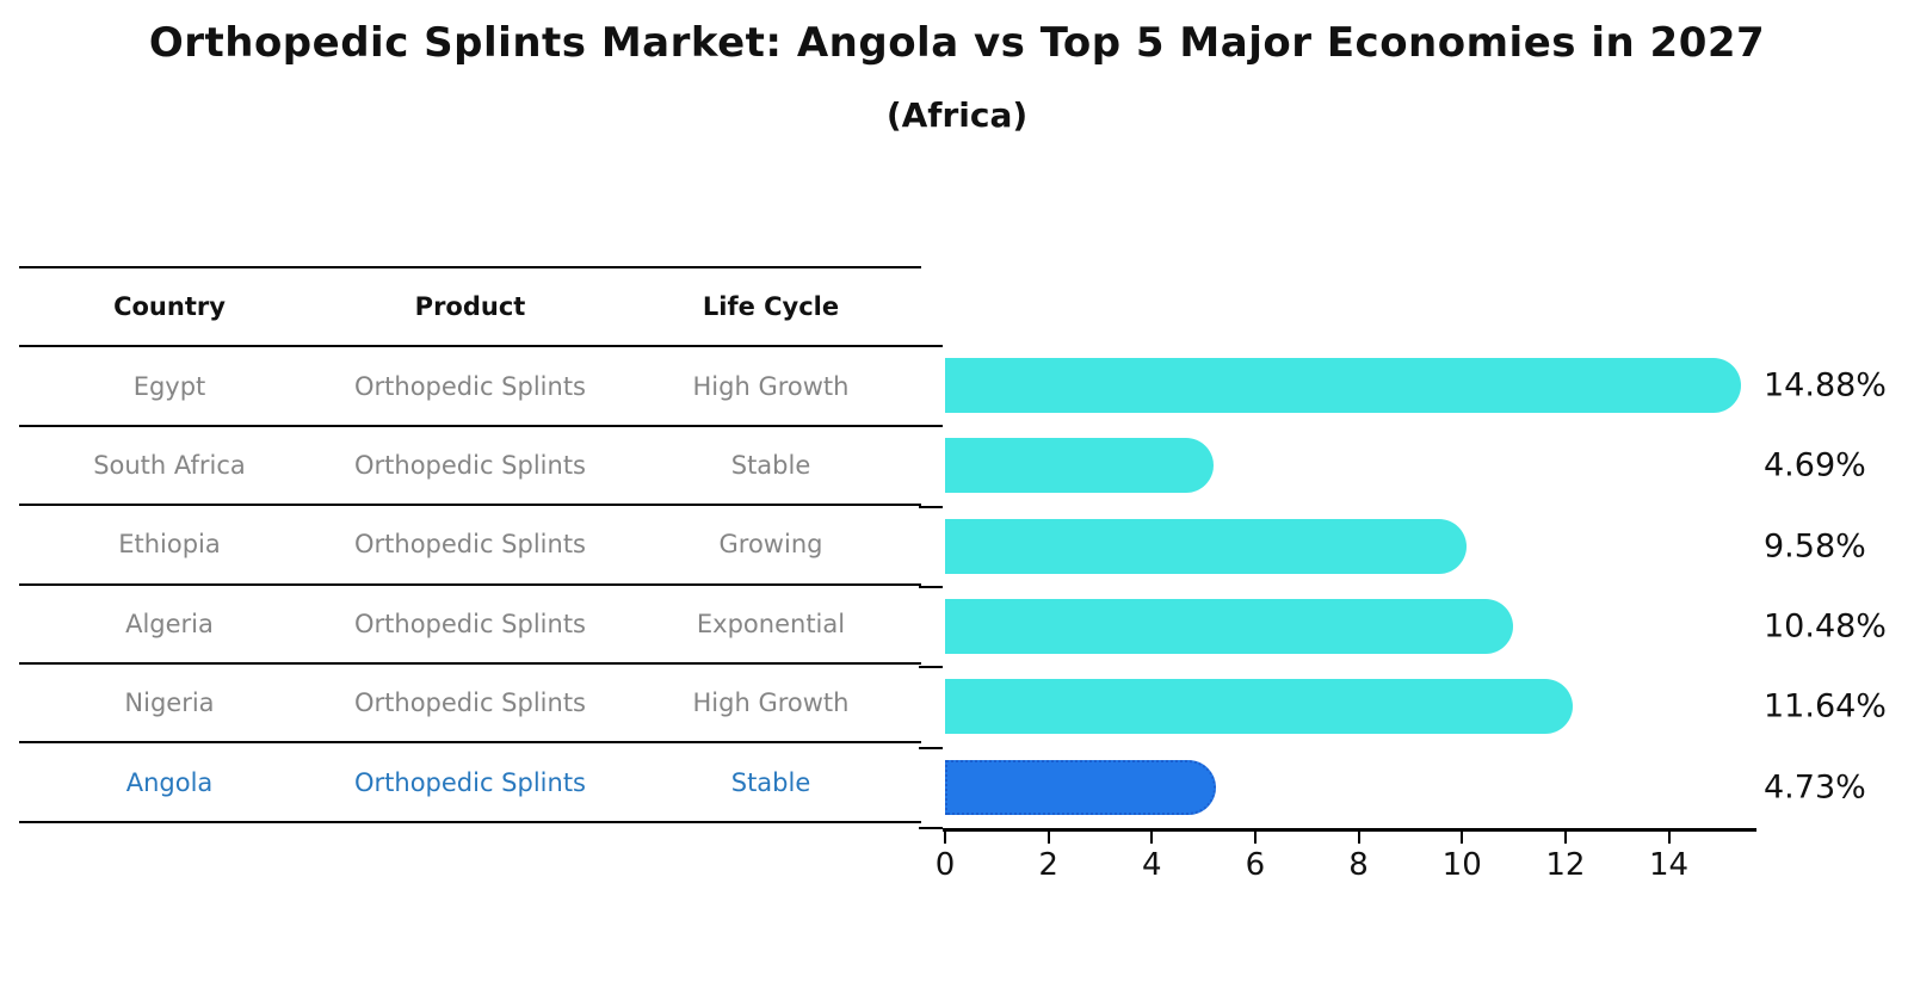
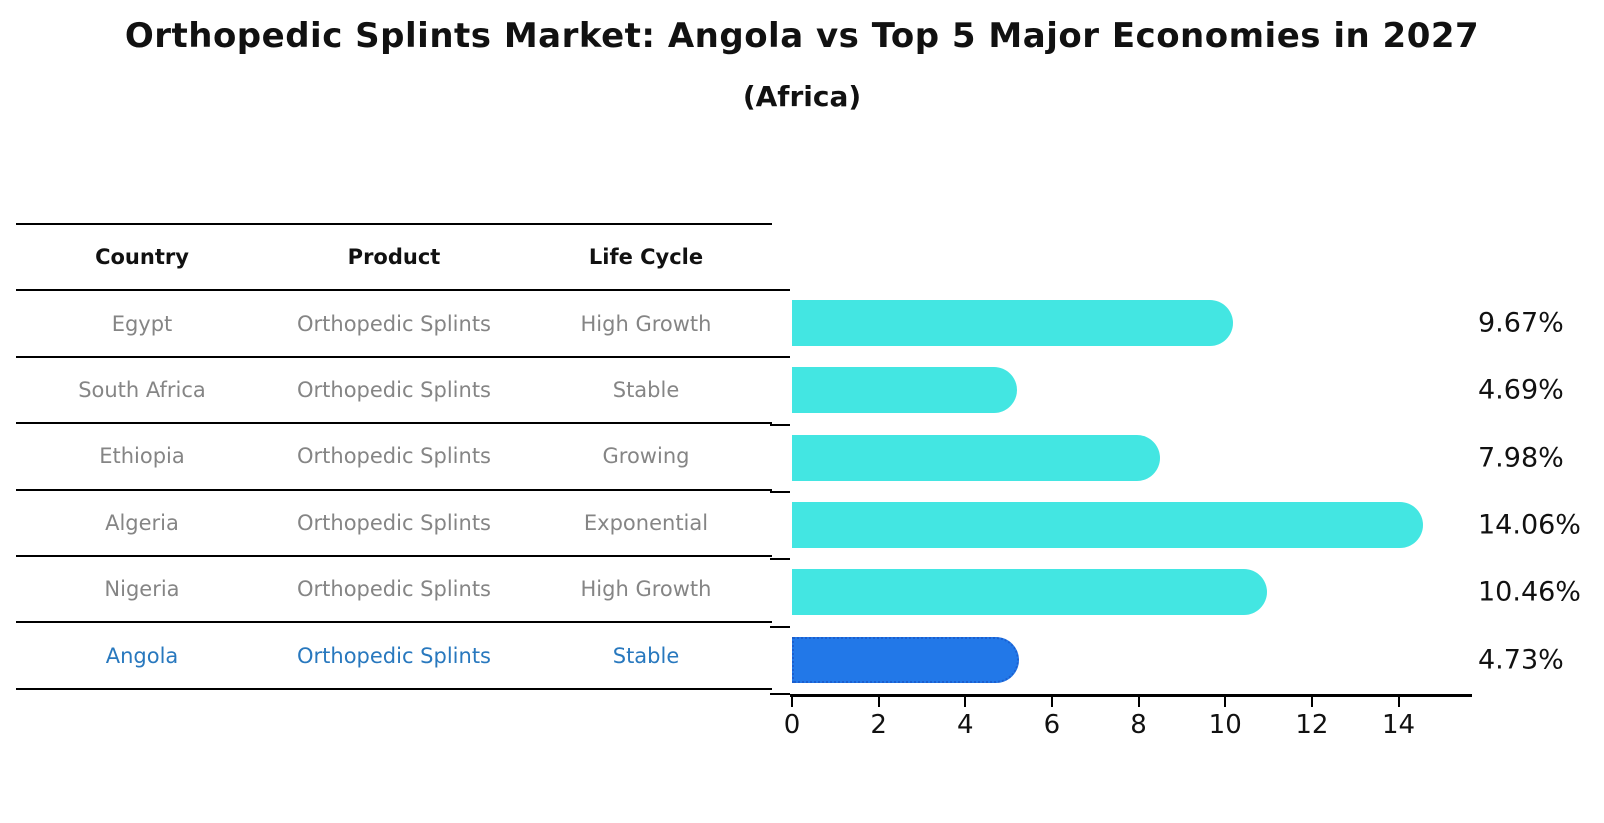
Egypt: 14.88% -> 9.67%
Ethiopia: 9.58% -> 7.98%
Algeria: 10.48% -> 14.06%
Nigeria: 11.64% -> 10.46%
